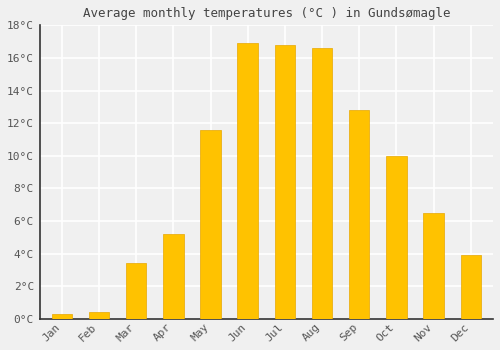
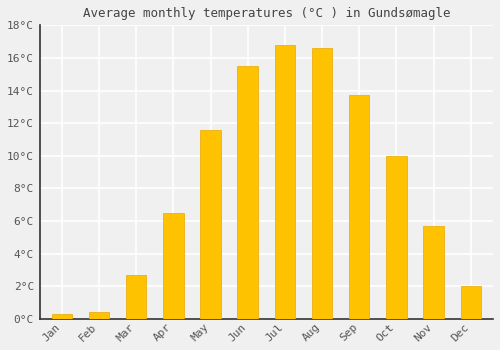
Mar: 3.4°C -> 2.7°C
Apr: 5.2°C -> 6.5°C
Jun: 16.9°C -> 15.5°C
Sep: 12.8°C -> 13.7°C
Nov: 6.5°C -> 5.7°C
Dec: 3.9°C -> 2.0°C
